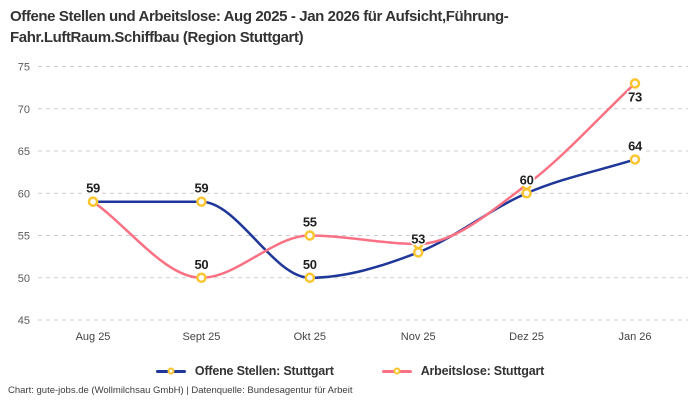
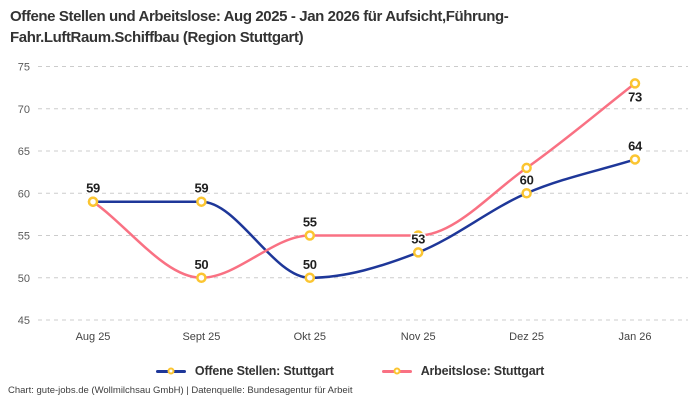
Arbeitslose: Stuttgart/Nov 25: 54 -> 55
Arbeitslose: Stuttgart/Dez 25: 61 -> 63
